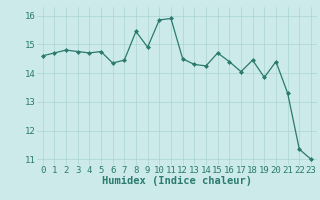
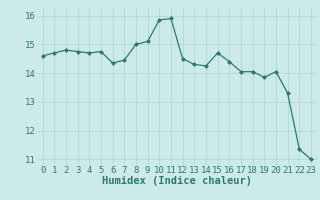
8: 15.45 -> 15.00
9: 14.90 -> 15.10
18: 14.45 -> 14.05
20: 14.40 -> 14.05
